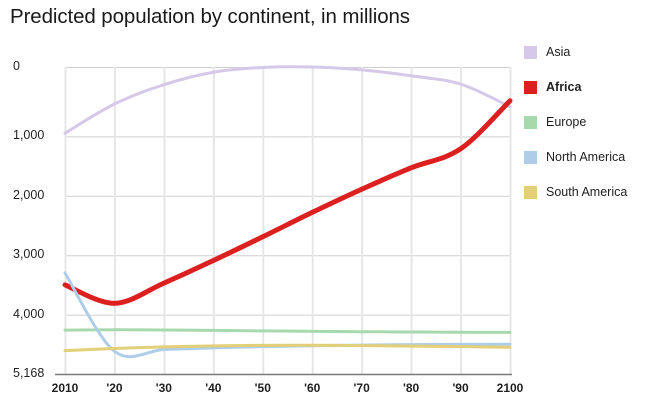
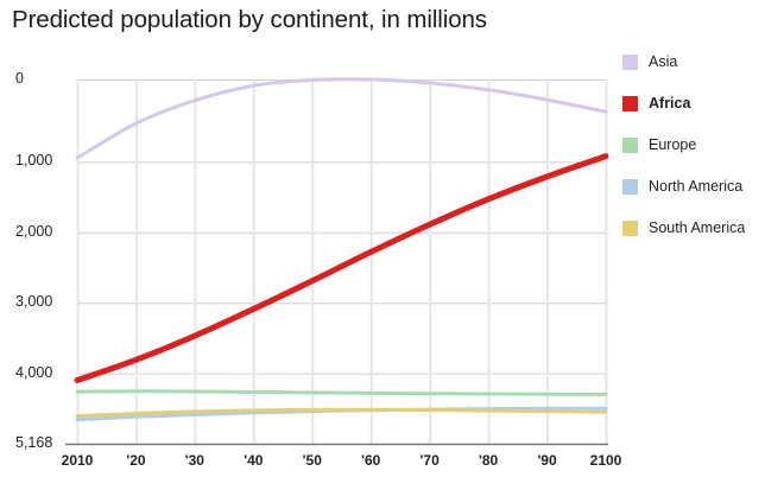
Africa/2010: 1500 -> 900
North America/2010: 1700 -> 300
Asia/2100: 4500 -> 4700
Africa/2100: 4600 -> 4100
